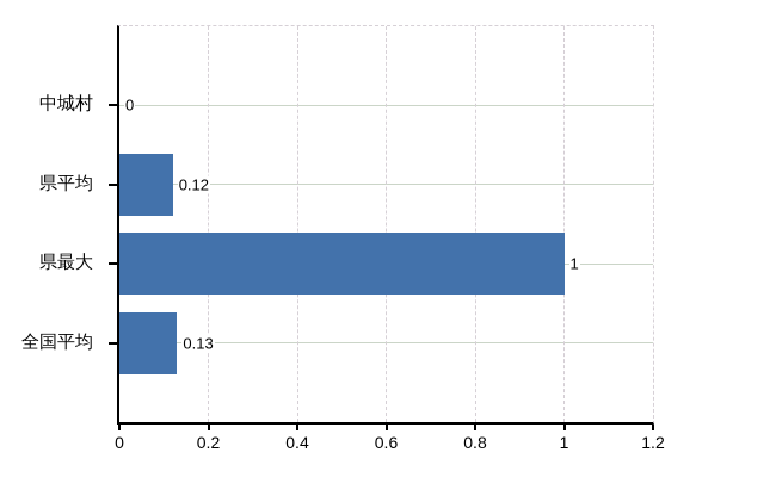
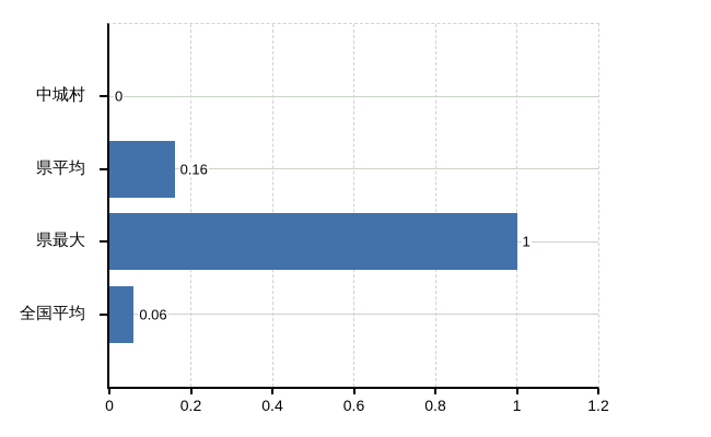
県平均: 0.12 -> 0.16
全国平均: 0.13 -> 0.06
